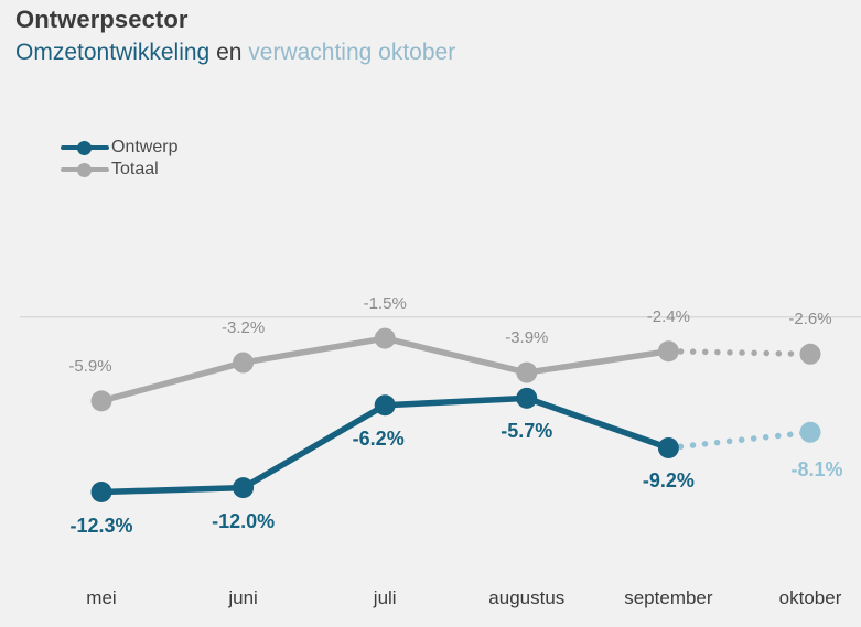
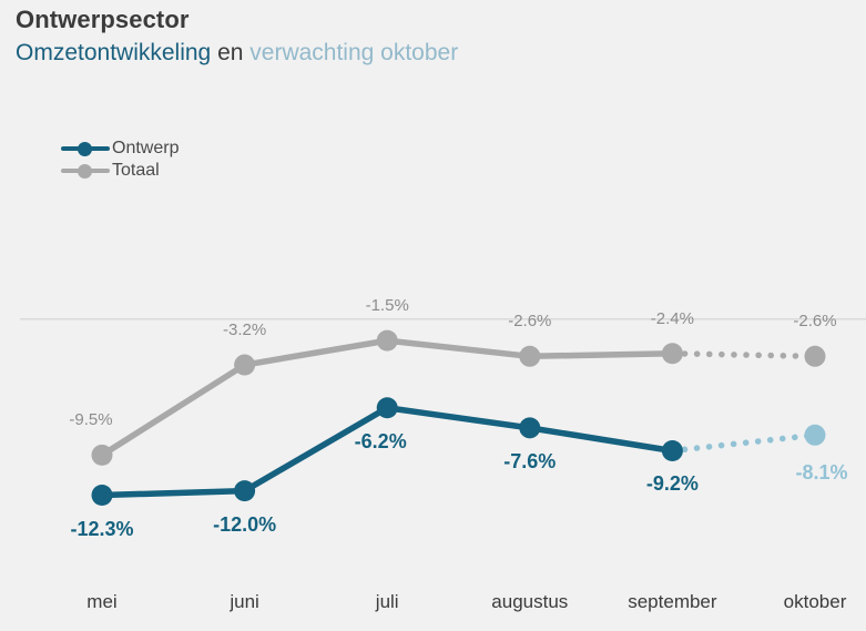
Totaal/mei: -5.9% -> -9.5%
Ontwerp/augustus: -5.7% -> -7.6%
Totaal/augustus: -3.9% -> -2.6%
